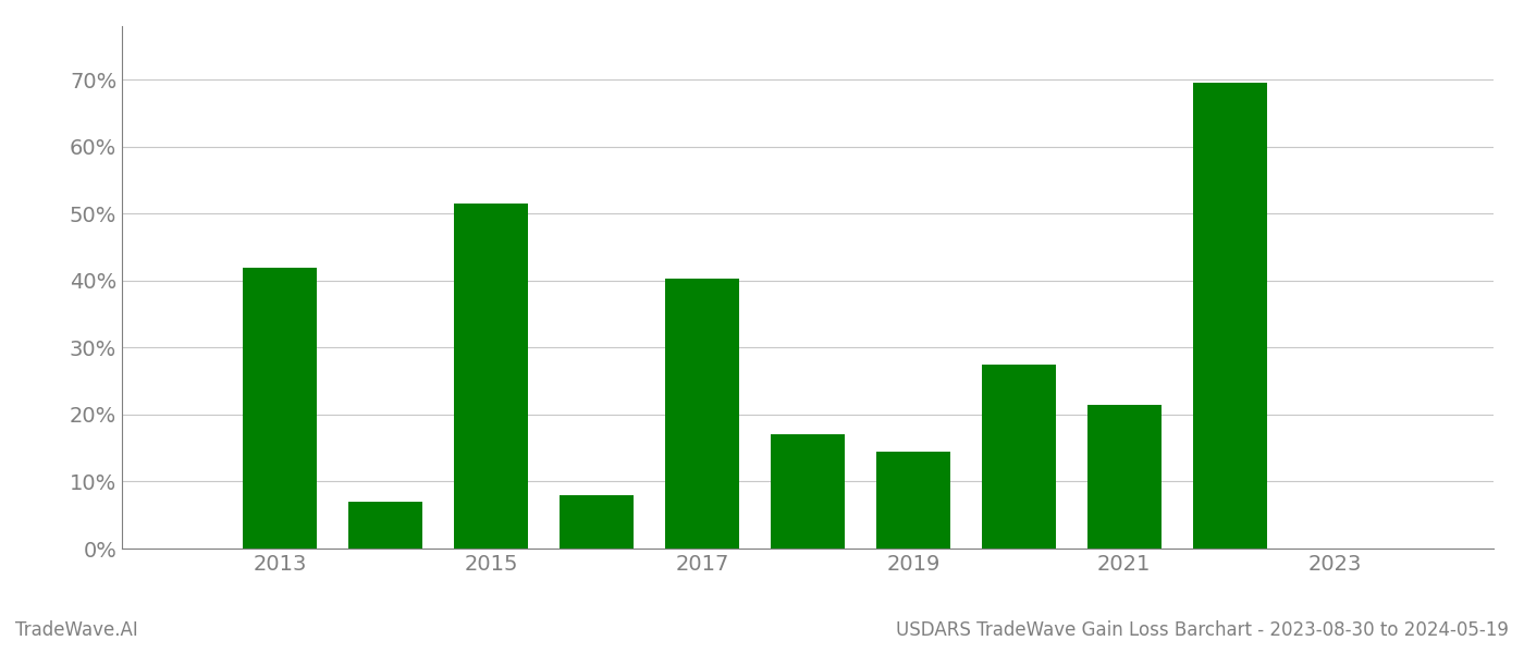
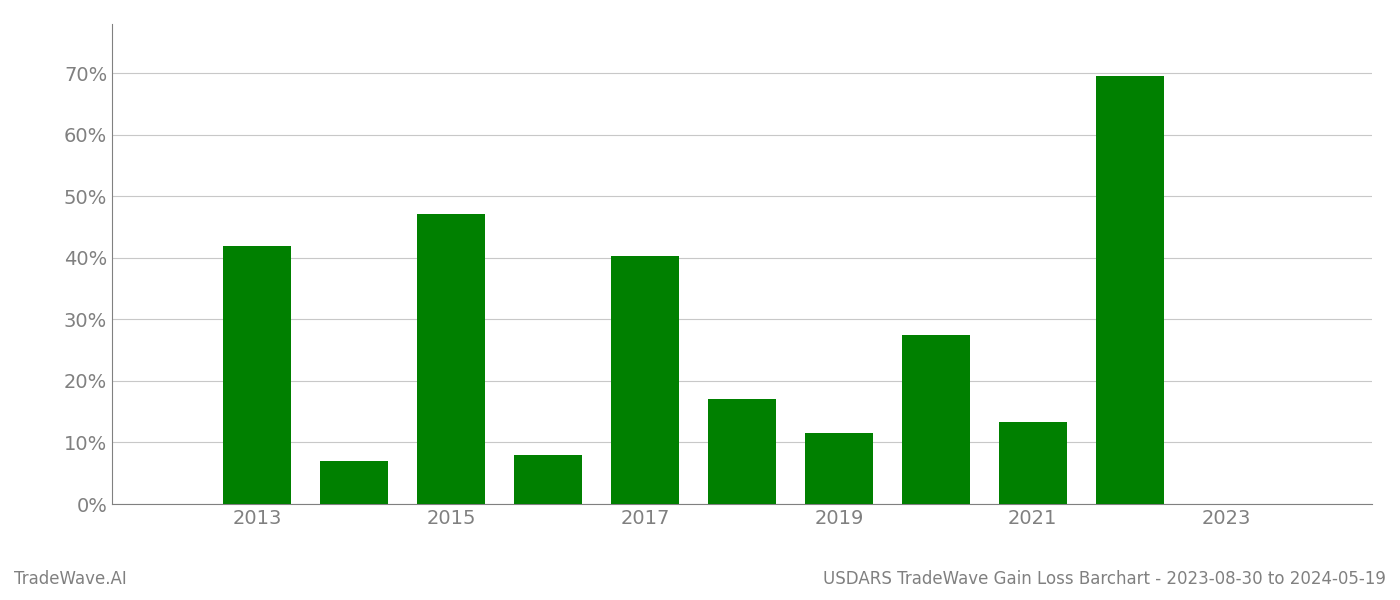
2015: 51.5% -> 47.2%
2019: 14.5% -> 11.6%
2021: 21.5% -> 13.4%
